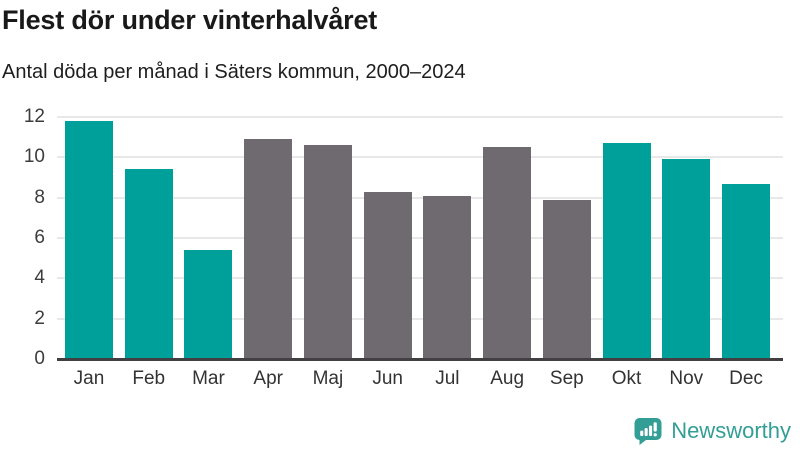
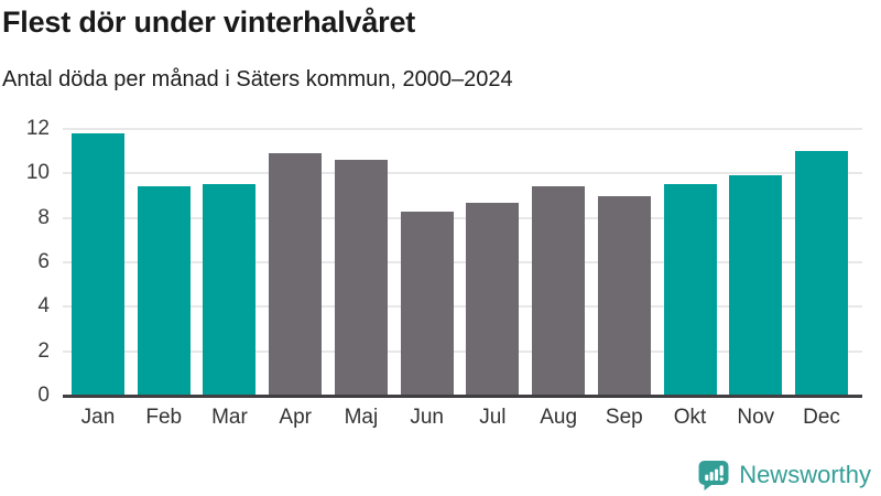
Mar: 5.4 -> 9.5
Jul: 8.1 -> 8.7
Aug: 10.5 -> 9.4
Sep: 7.9 -> 9.0
Okt: 10.7 -> 9.5
Dec: 8.7 -> 11.0
